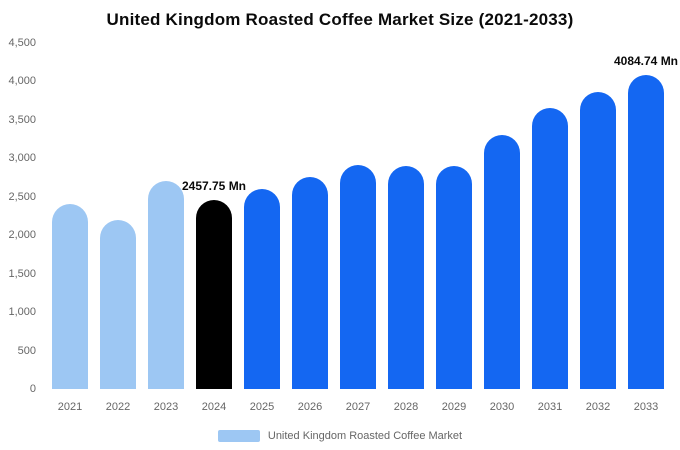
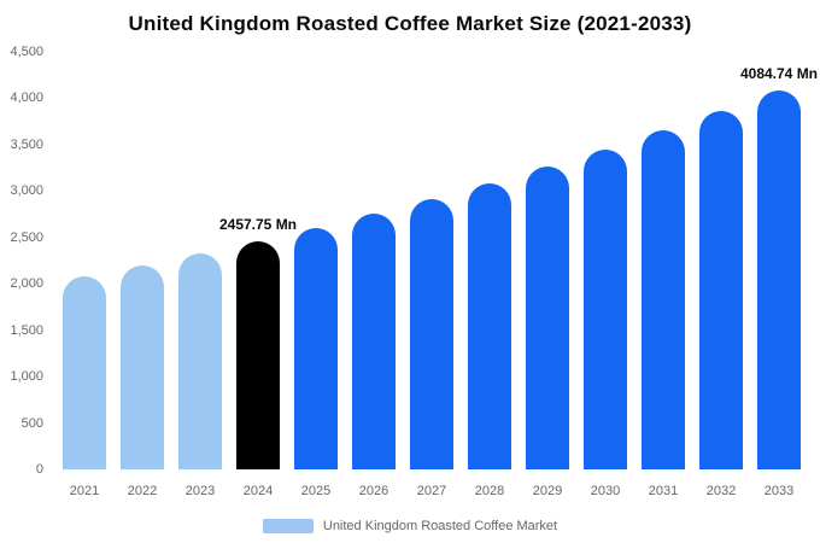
2021: 2400 -> 2100
2023: 2700 -> 2300
2028: 2900 -> 3100
2029: 2900 -> 3300
2030: 3300 -> 3400
